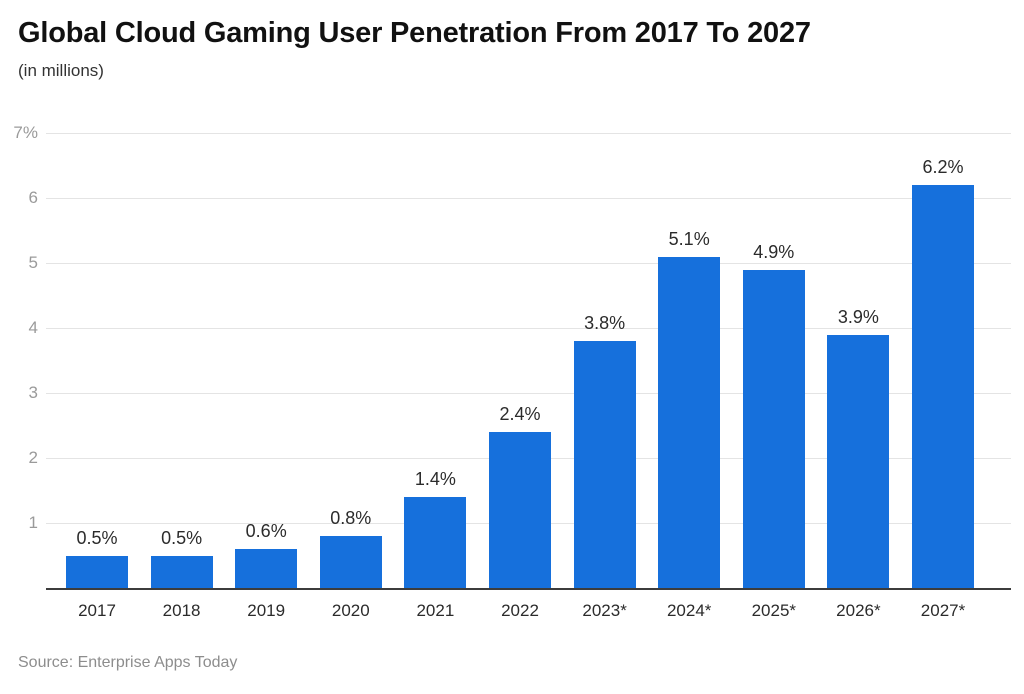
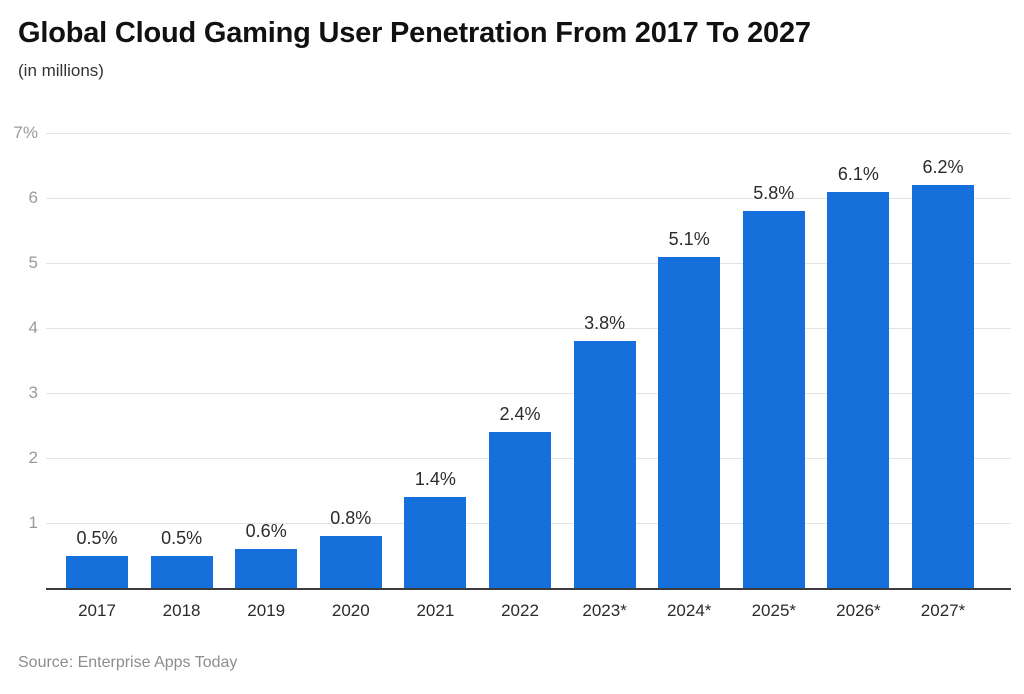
2025*: 4.9% -> 5.8%
2026*: 3.9% -> 6.1%
